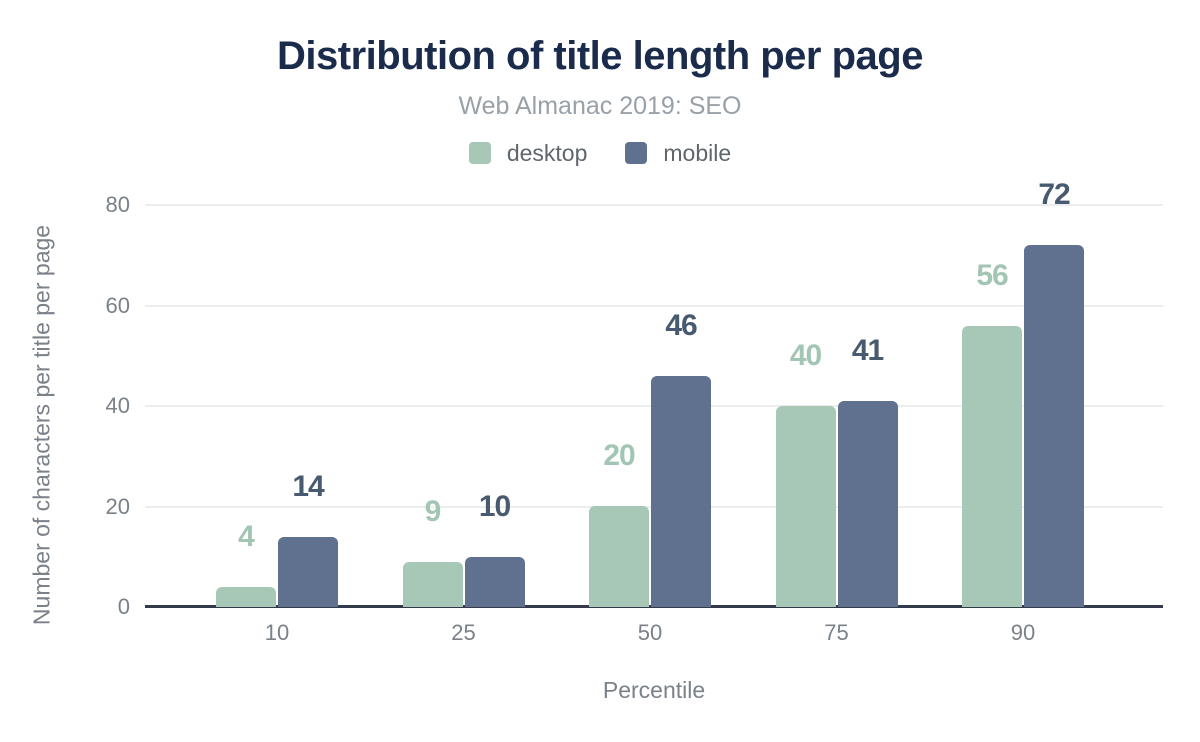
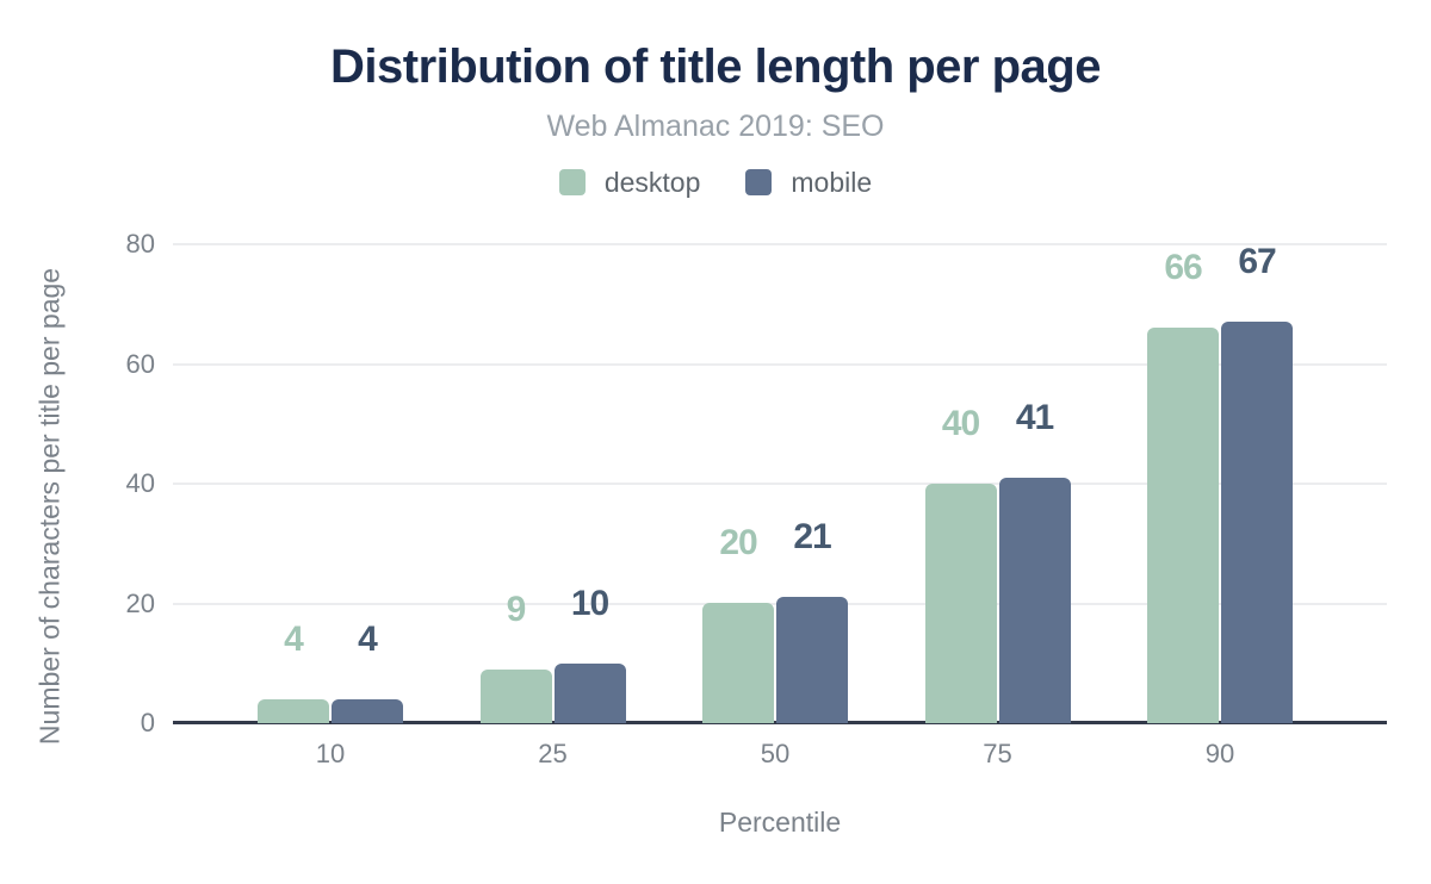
mobile/10: 14 -> 4
mobile/50: 46 -> 21
desktop/90: 56 -> 66
mobile/90: 72 -> 67
